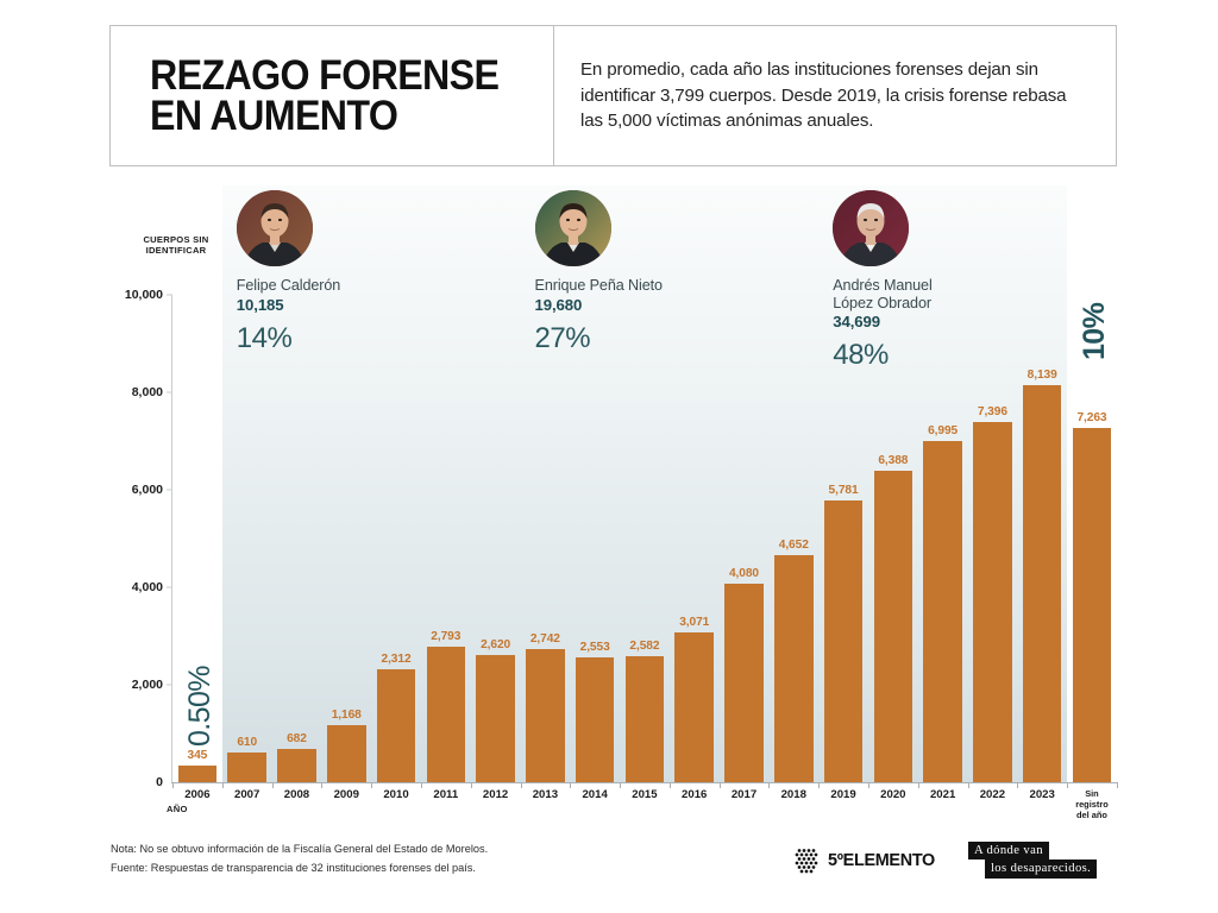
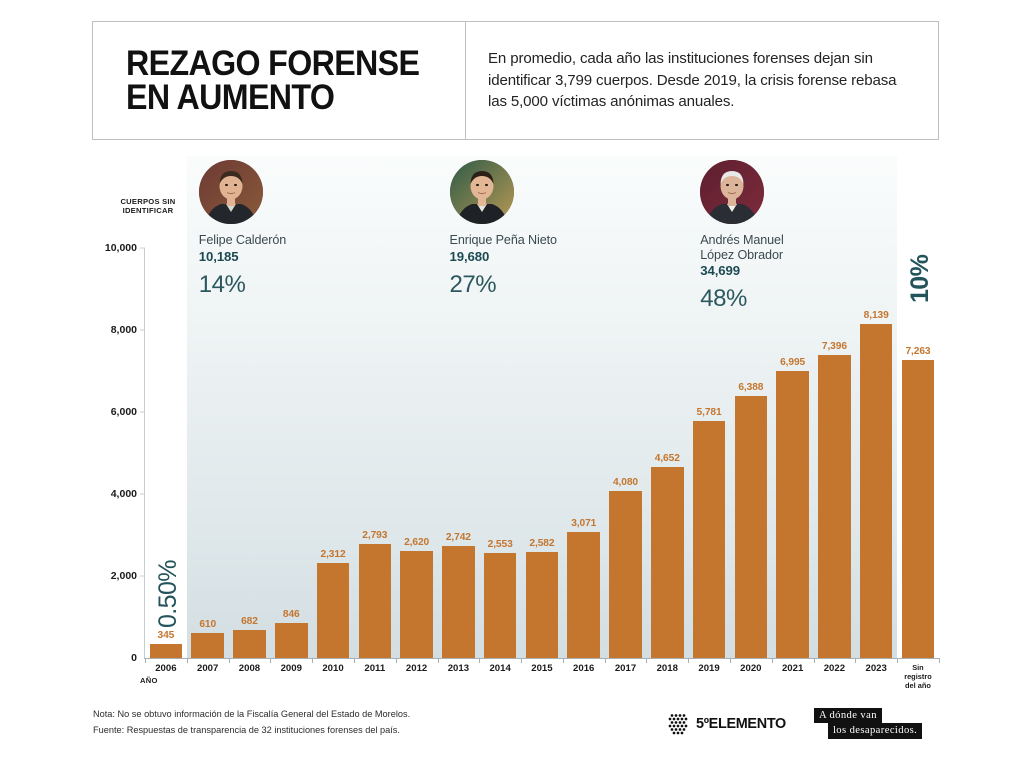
2009: 1,168 -> 846
